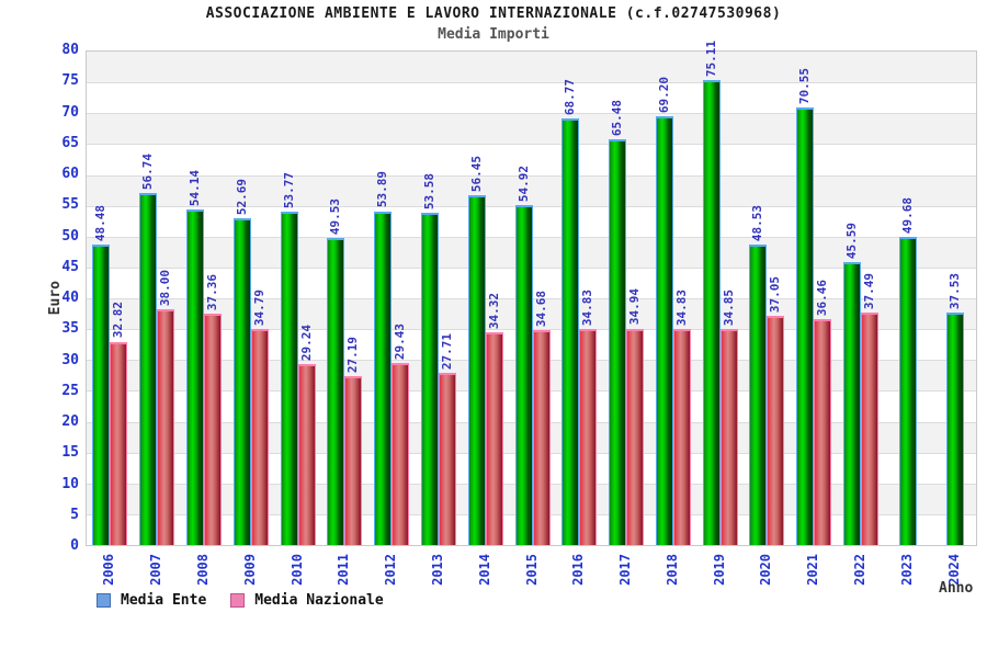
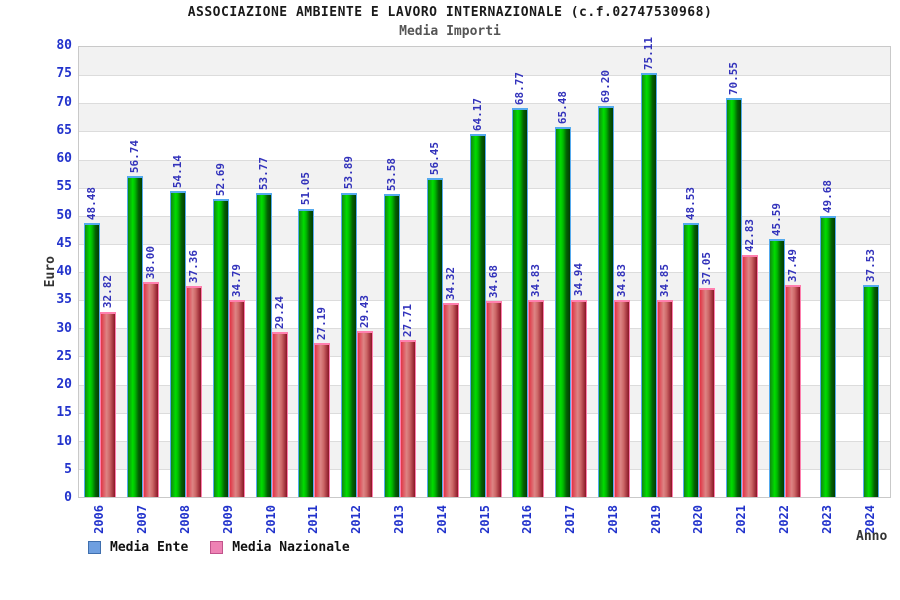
Media Ente/2011: 49.53 -> 51.05
Media Ente/2015: 54.92 -> 64.17
Media Nazionale/2021: 36.46 -> 42.83
